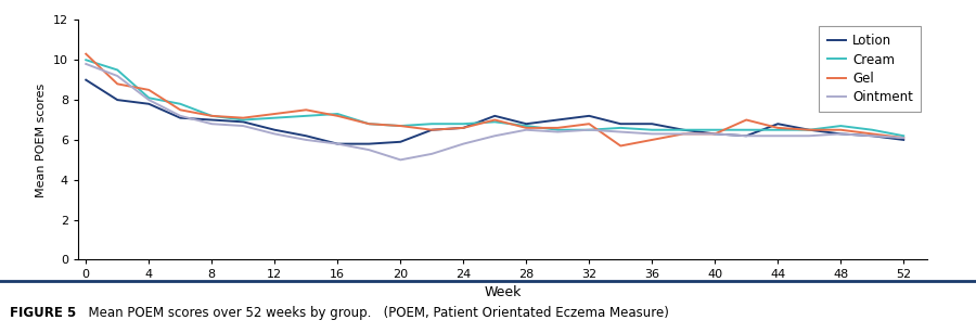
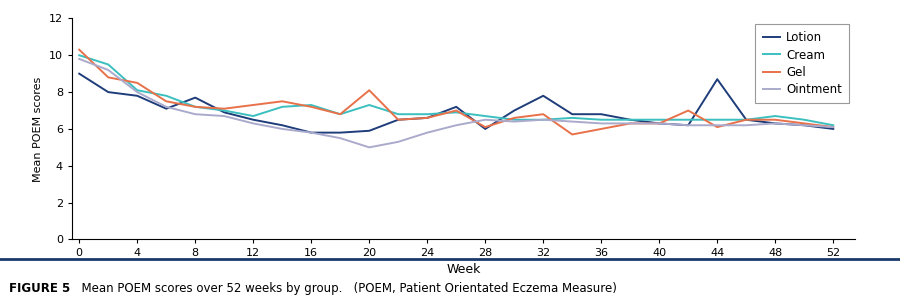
Lotion/8: 7.0 -> 7.7
Cream/12: 7.1 -> 6.7
Cream/20: 6.7 -> 7.3
Gel/20: 6.7 -> 8.1
Lotion/28: 6.8 -> 6.0
Gel/28: 6.6 -> 6.1
Lotion/32: 7.2 -> 7.8
Lotion/44: 6.8 -> 8.7
Gel/44: 6.6 -> 6.1
